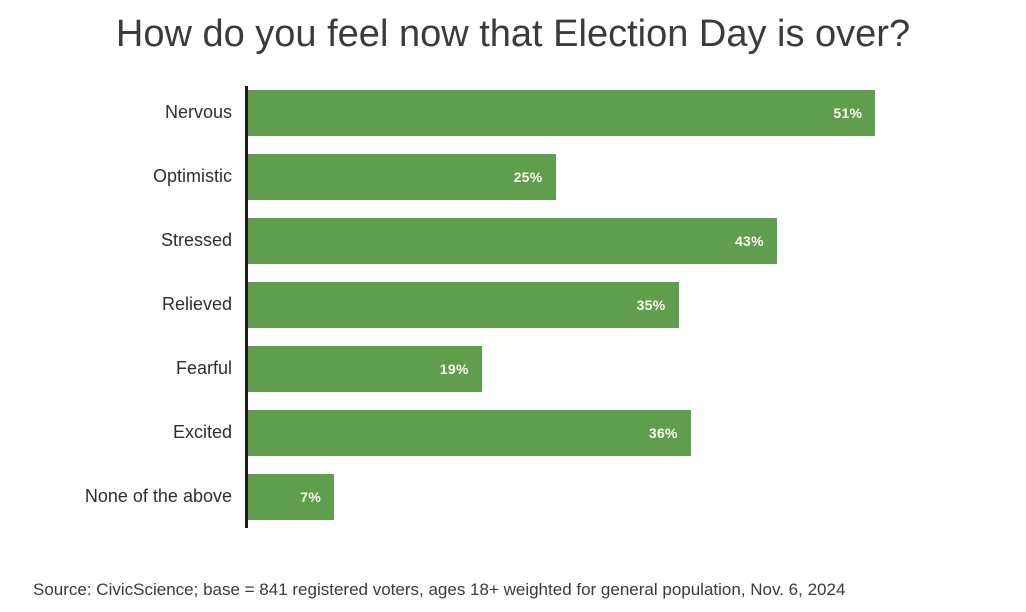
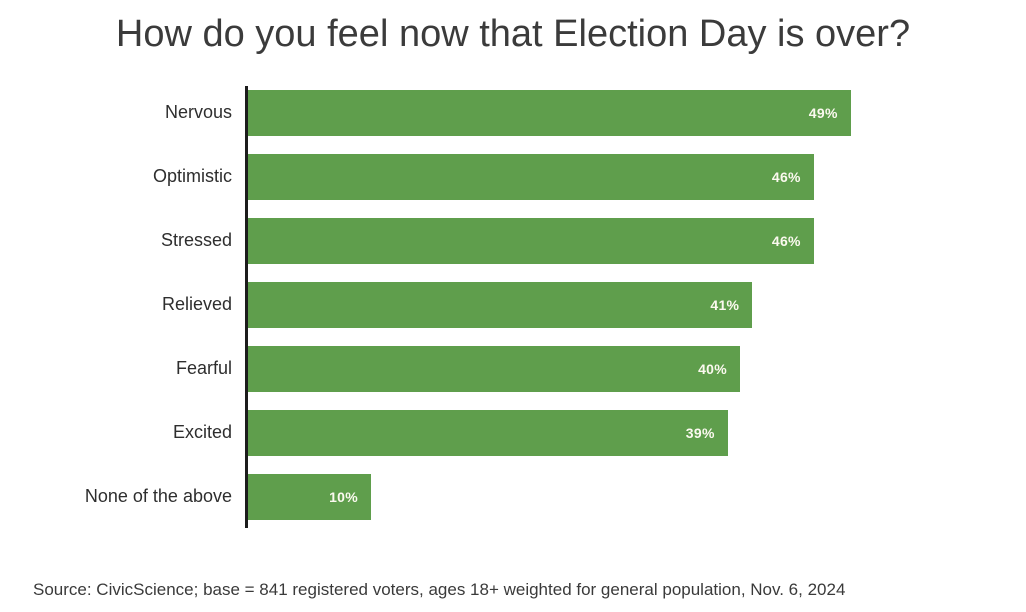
Nervous: 51% -> 49%
Optimistic: 25% -> 46%
Stressed: 43% -> 46%
Relieved: 35% -> 41%
Fearful: 19% -> 40%
Excited: 36% -> 39%
None of the above: 7% -> 10%
